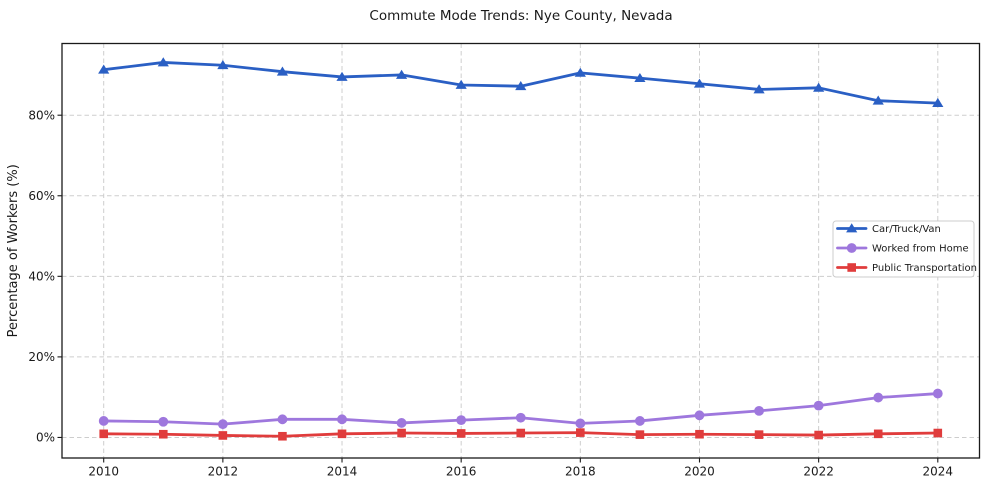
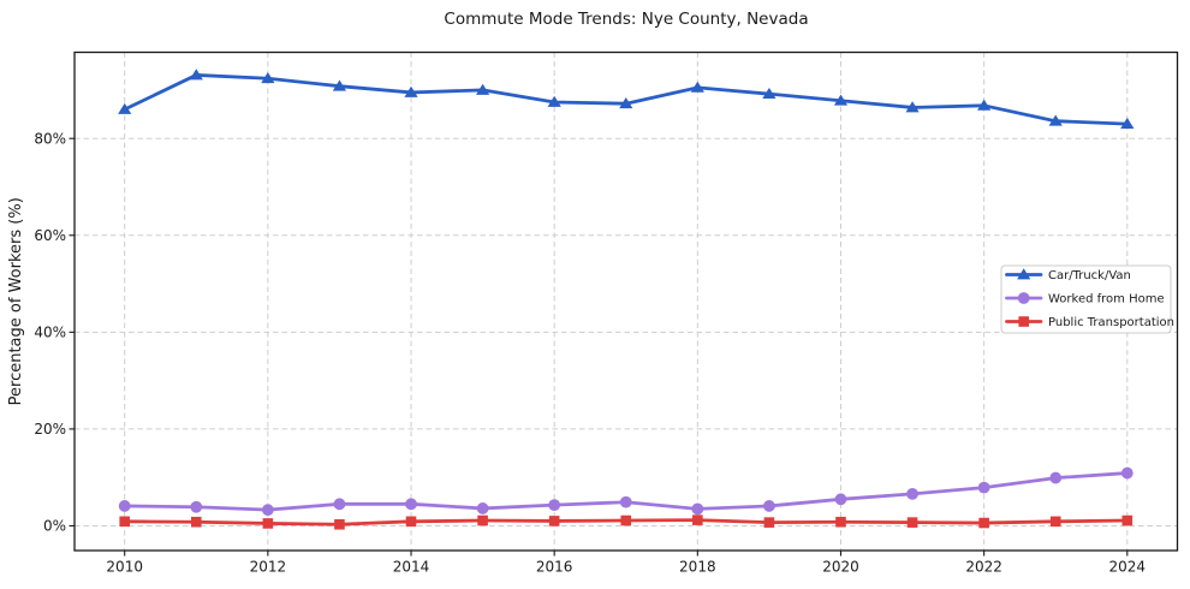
Car/Truck/Van/2010: 91% -> 86%
